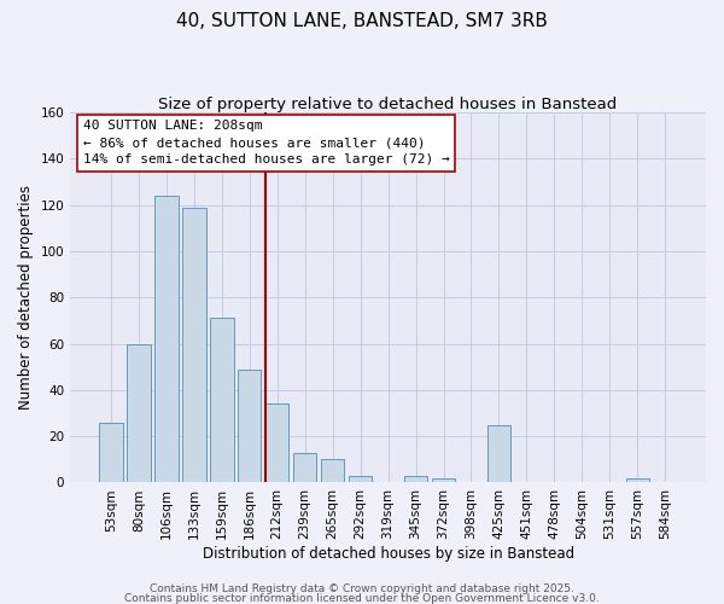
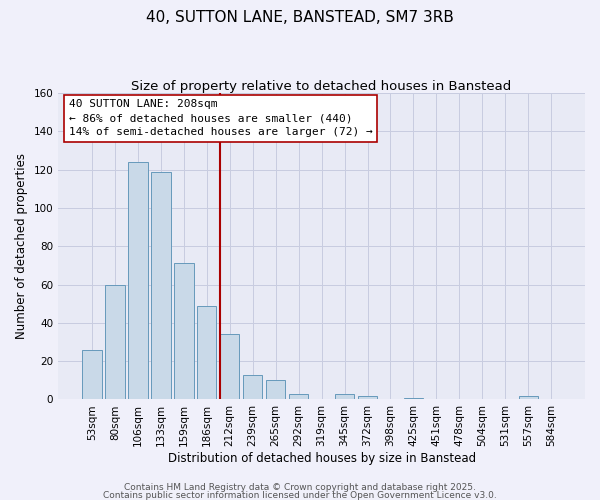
425sqm: 25 -> 1
